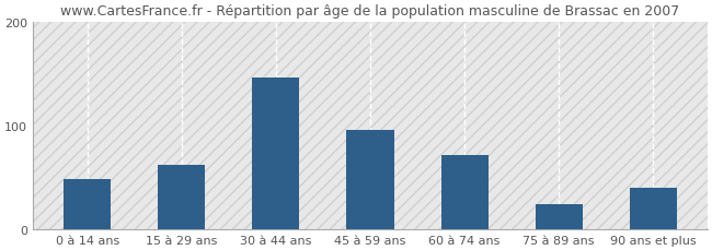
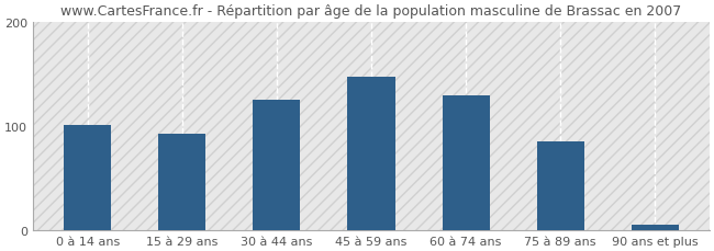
0 à 14 ans: 48 -> 101
15 à 29 ans: 62 -> 93
30 à 44 ans: 146 -> 125
45 à 59 ans: 96 -> 147
60 à 74 ans: 72 -> 130
75 à 89 ans: 24 -> 85
90 ans et plus: 40 -> 5
